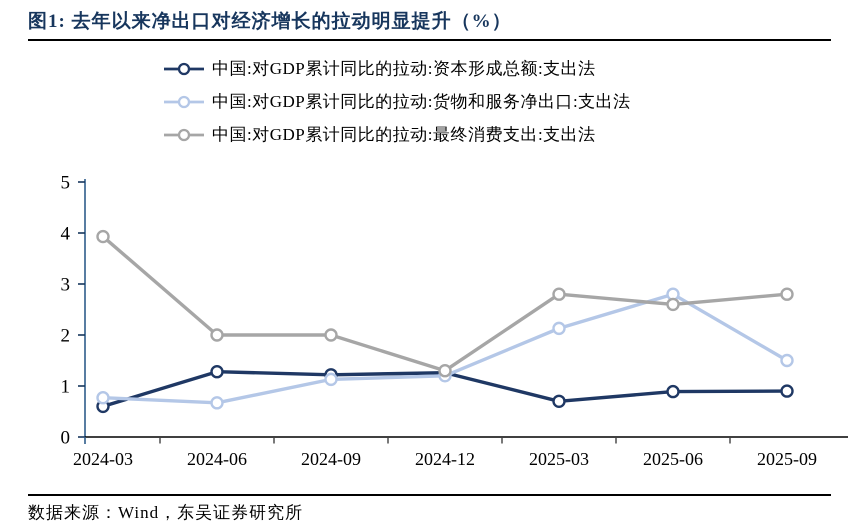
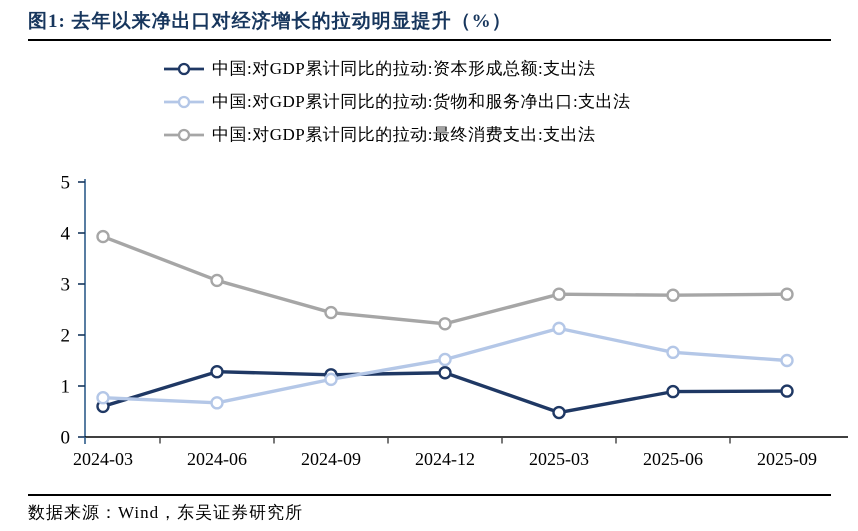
中国:对GDP累计同比的拉动:最终消费支出:支出法/2024-06: 2.0 -> 3.1
中国:对GDP累计同比的拉动:最终消费支出:支出法/2024-09: 2.0 -> 2.4
中国:对GDP累计同比的拉动:货物和服务净出口:支出法/2024-12: 1.2 -> 1.5
中国:对GDP累计同比的拉动:最终消费支出:支出法/2024-12: 1.3 -> 2.2
中国:对GDP累计同比的拉动:资本形成总额:支出法/2025-03: 0.7 -> 0.5
中国:对GDP累计同比的拉动:货物和服务净出口:支出法/2025-06: 2.8 -> 1.7
中国:对GDP累计同比的拉动:最终消费支出:支出法/2025-06: 2.6 -> 2.8
